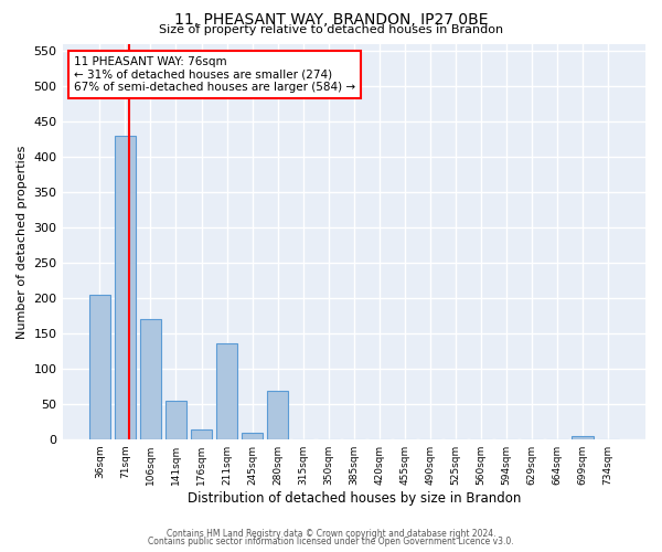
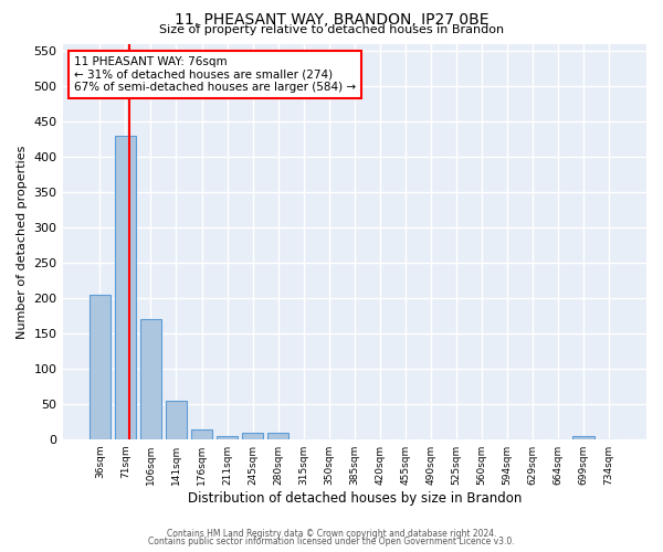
211sqm: 136 -> 5
280sqm: 68 -> 9
